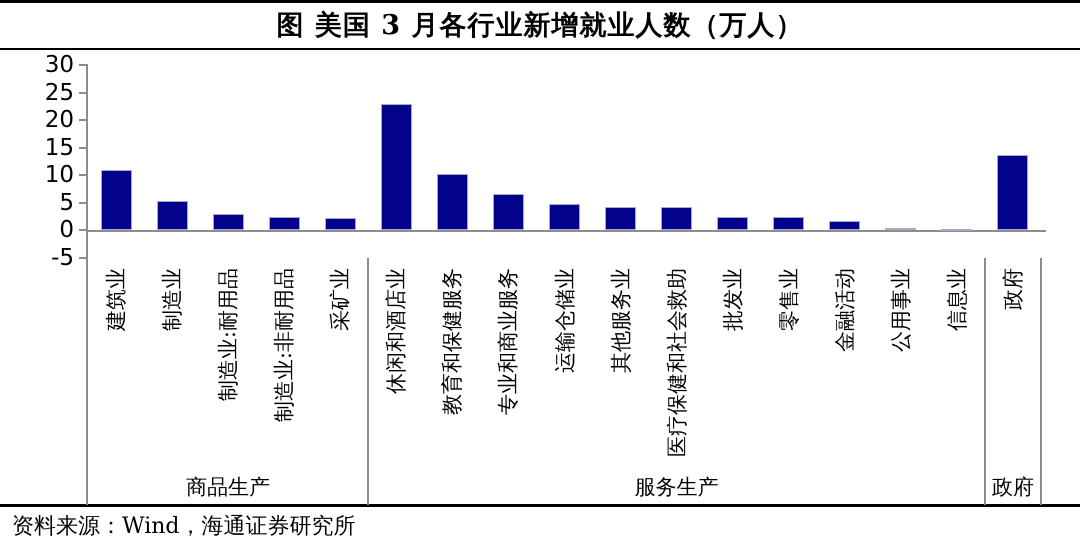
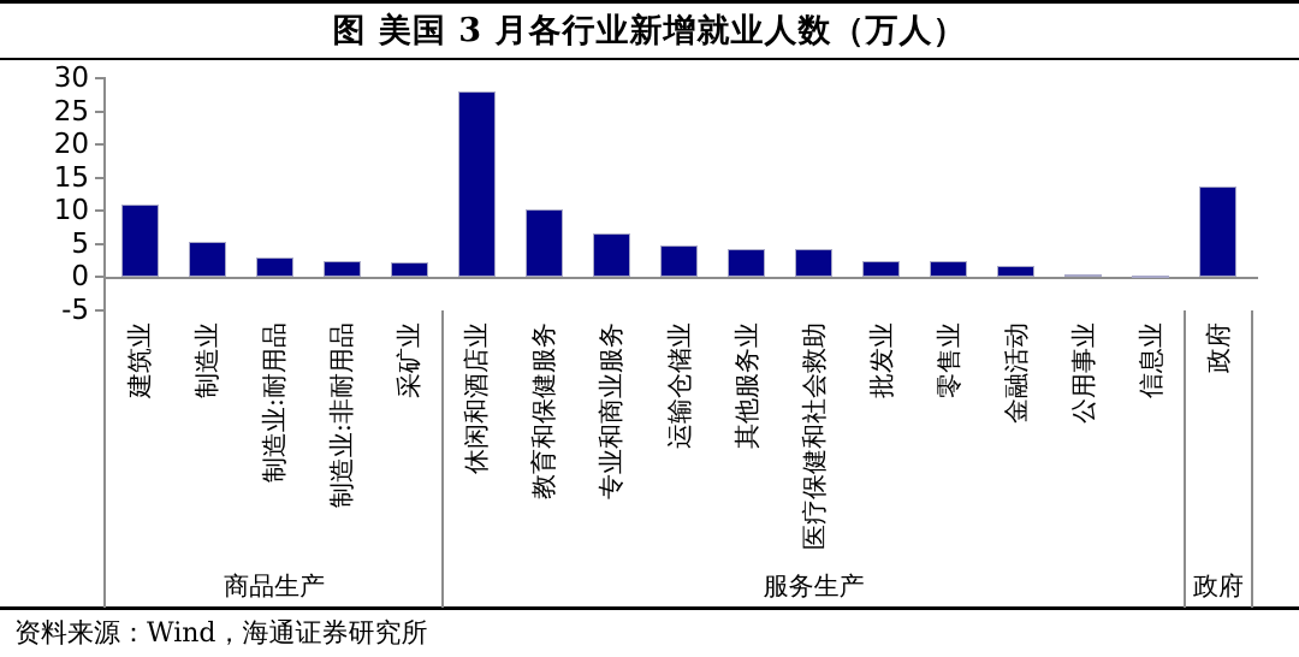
休闲和酒店业: 23 -> 28
